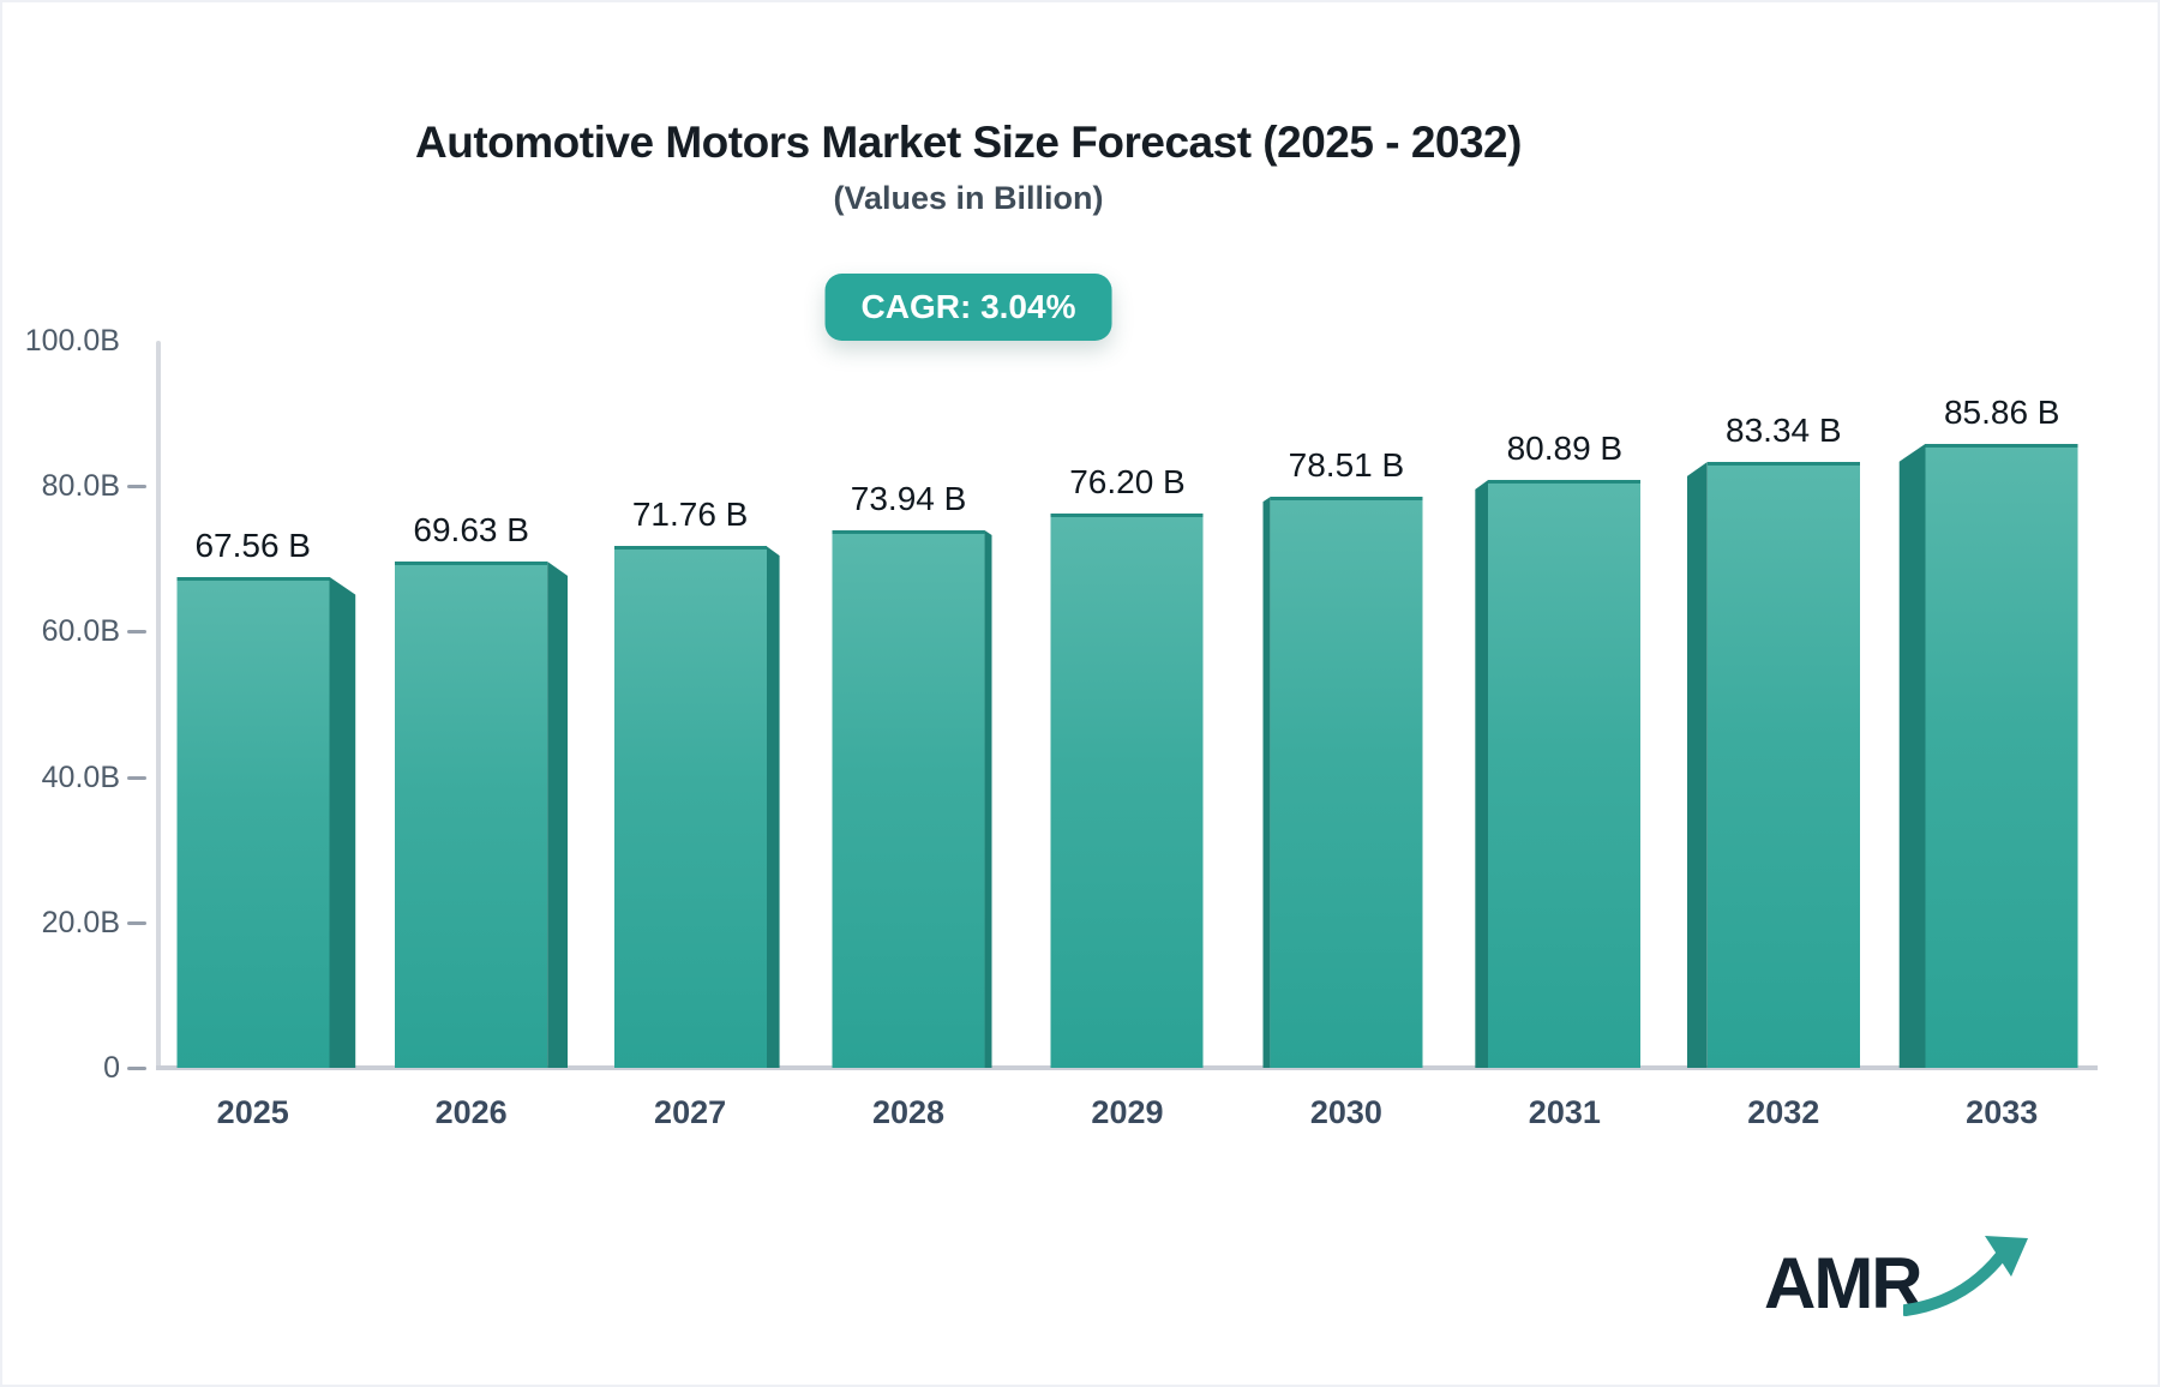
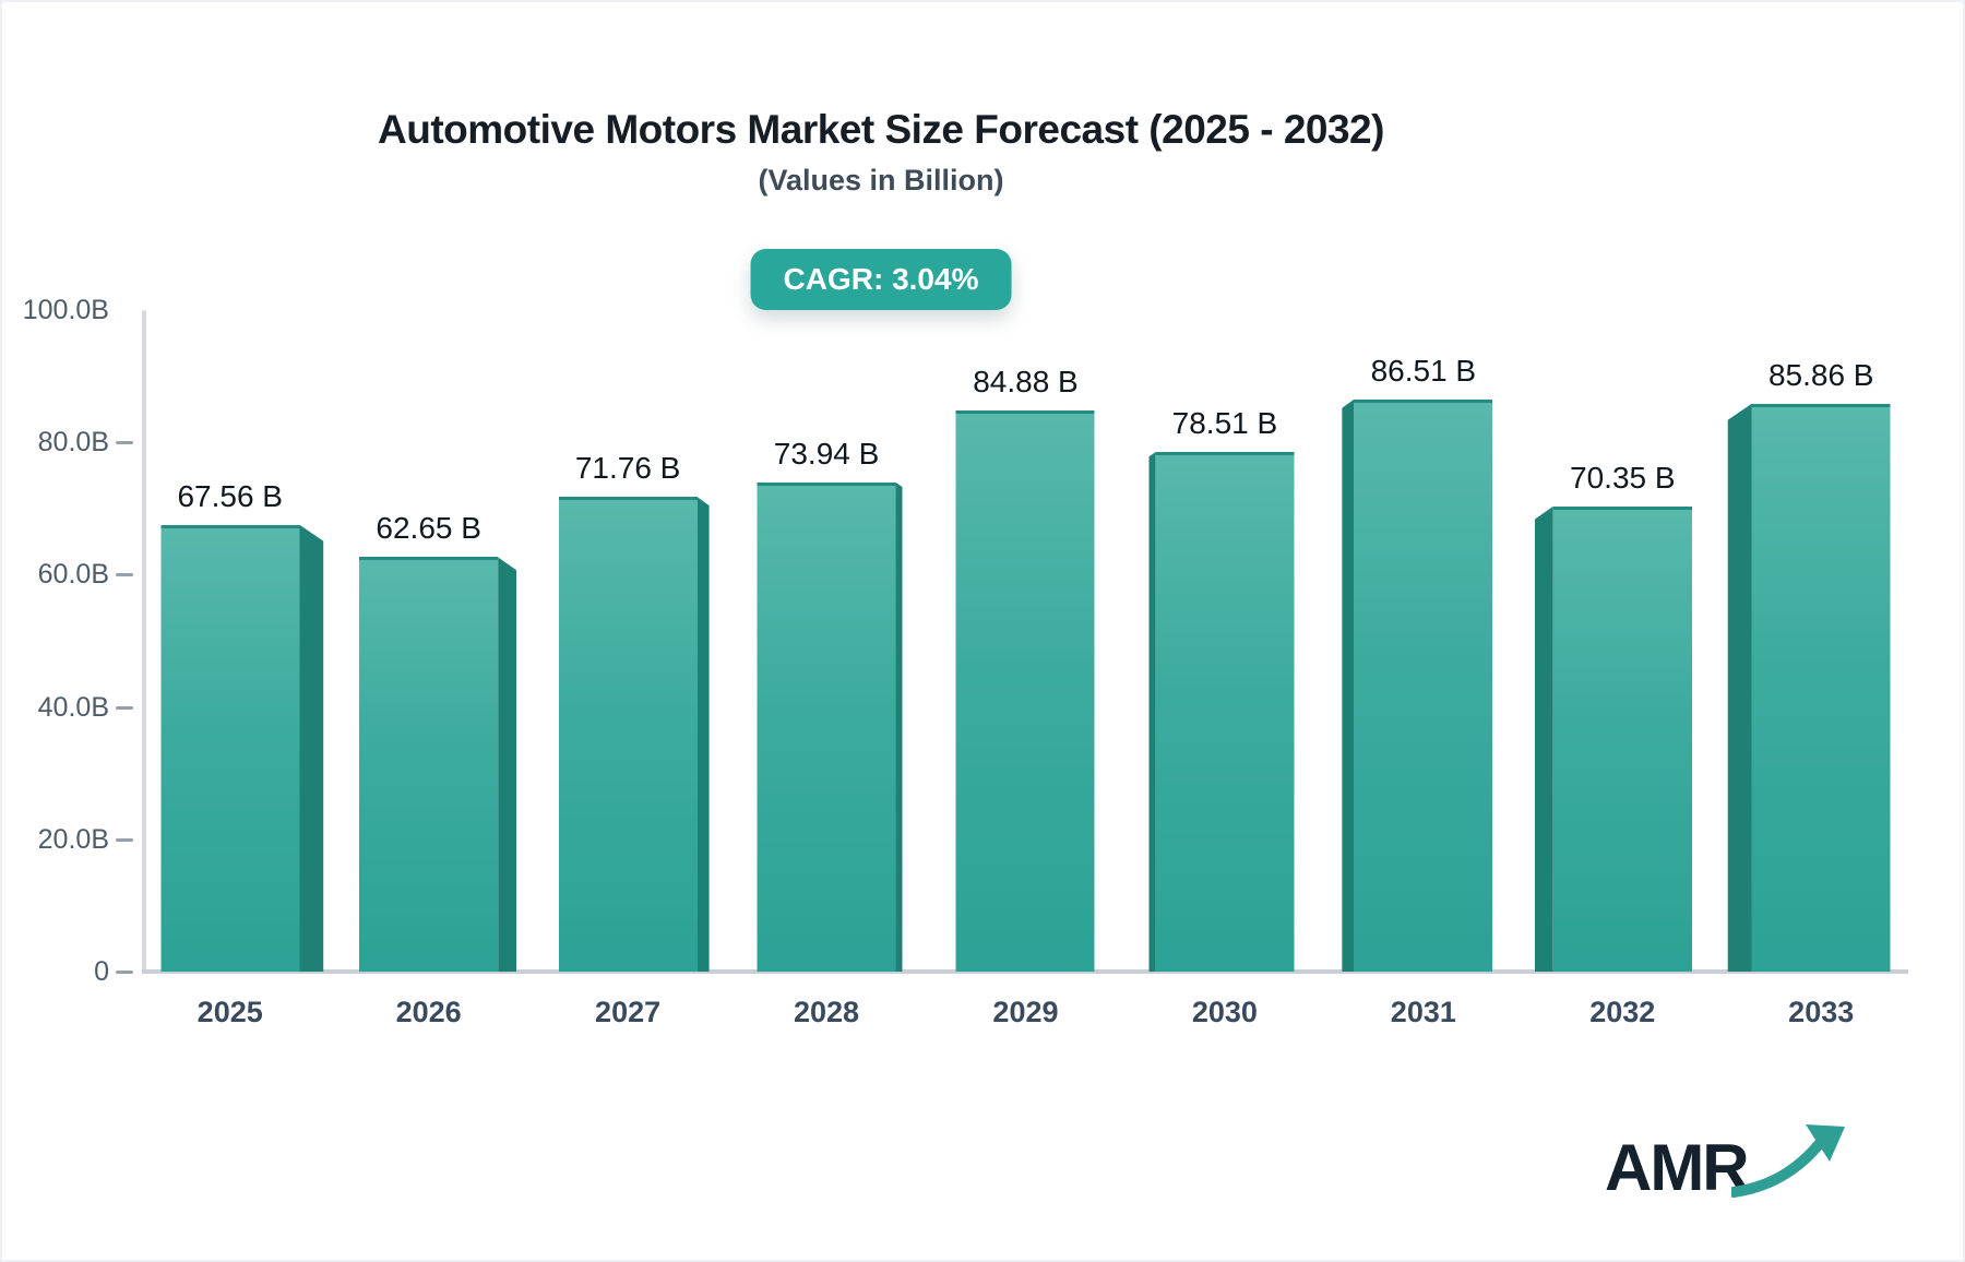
2026: 69.63 -> 62.65
2029: 76.20 -> 84.88
2031: 80.89 -> 86.51
2032: 83.34 -> 70.35
